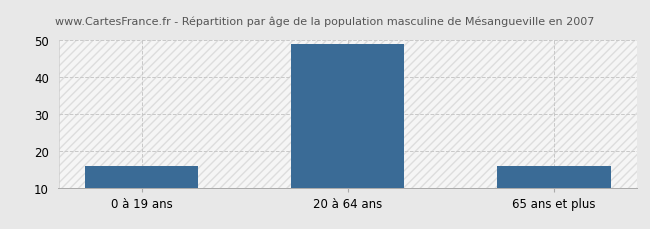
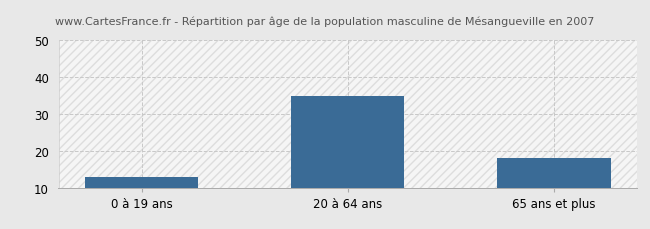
0 à 19 ans: 16 -> 13
20 à 64 ans: 49 -> 35
65 ans et plus: 16 -> 18
